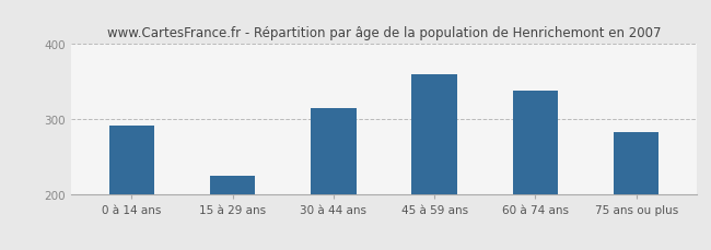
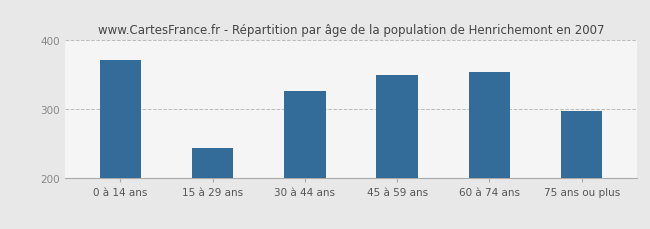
0 à 14 ans: 292 -> 372
15 à 29 ans: 225 -> 244
30 à 44 ans: 315 -> 326
45 à 59 ans: 360 -> 350
60 à 74 ans: 338 -> 354
75 ans ou plus: 283 -> 298
